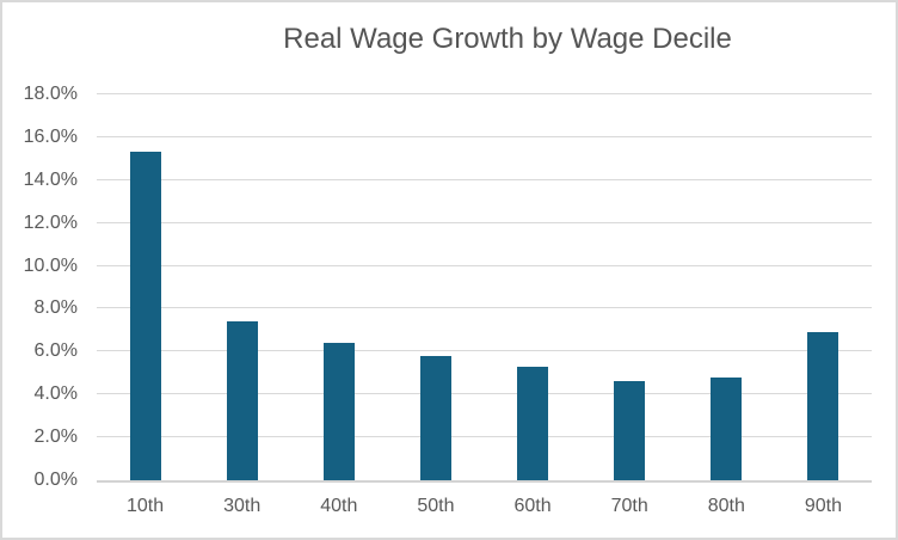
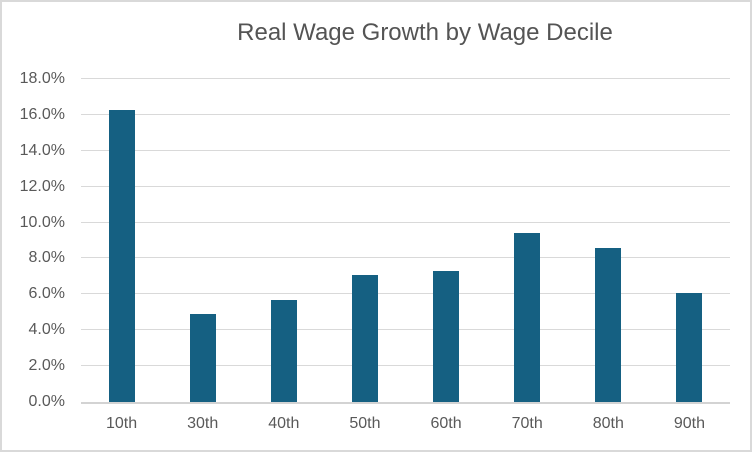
10th: 15.3% -> 16.3%
30th: 7.4% -> 4.9%
40th: 6.4% -> 5.7%
50th: 5.8% -> 7.1%
60th: 5.3% -> 7.3%
70th: 4.6% -> 9.4%
80th: 4.8% -> 8.6%
90th: 6.9% -> 6.1%
